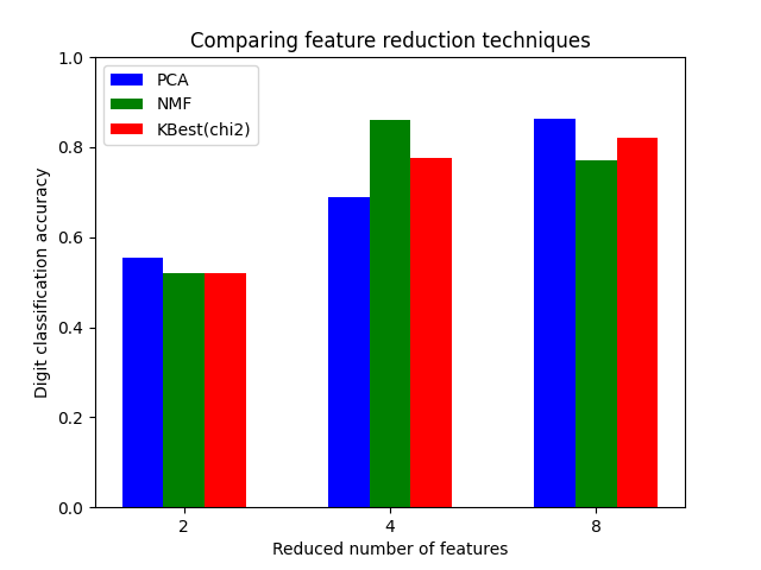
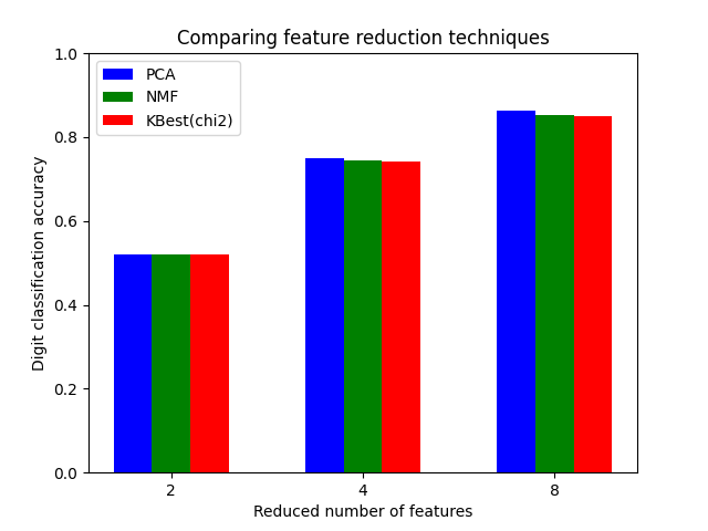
PCA/2: 0.555 -> 0.521
PCA/4: 0.690 -> 0.750
NMF/4: 0.860 -> 0.744
KBest(chi2)/4: 0.775 -> 0.742
NMF/8: 0.770 -> 0.853
KBest(chi2)/8: 0.820 -> 0.851
